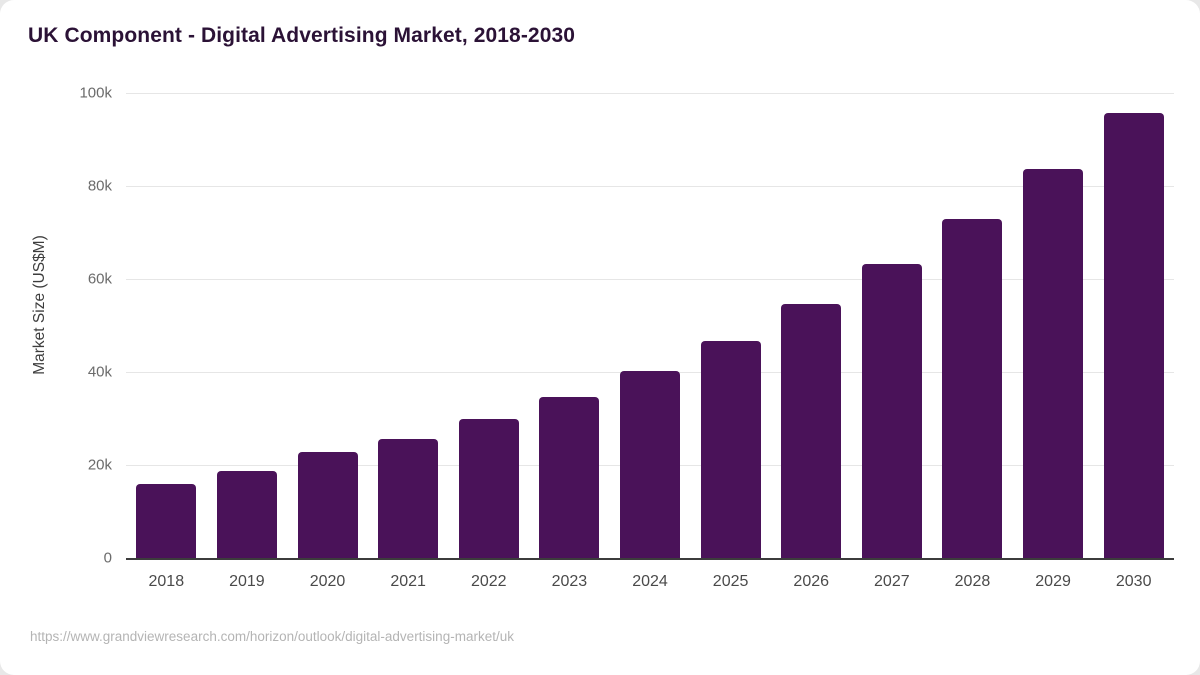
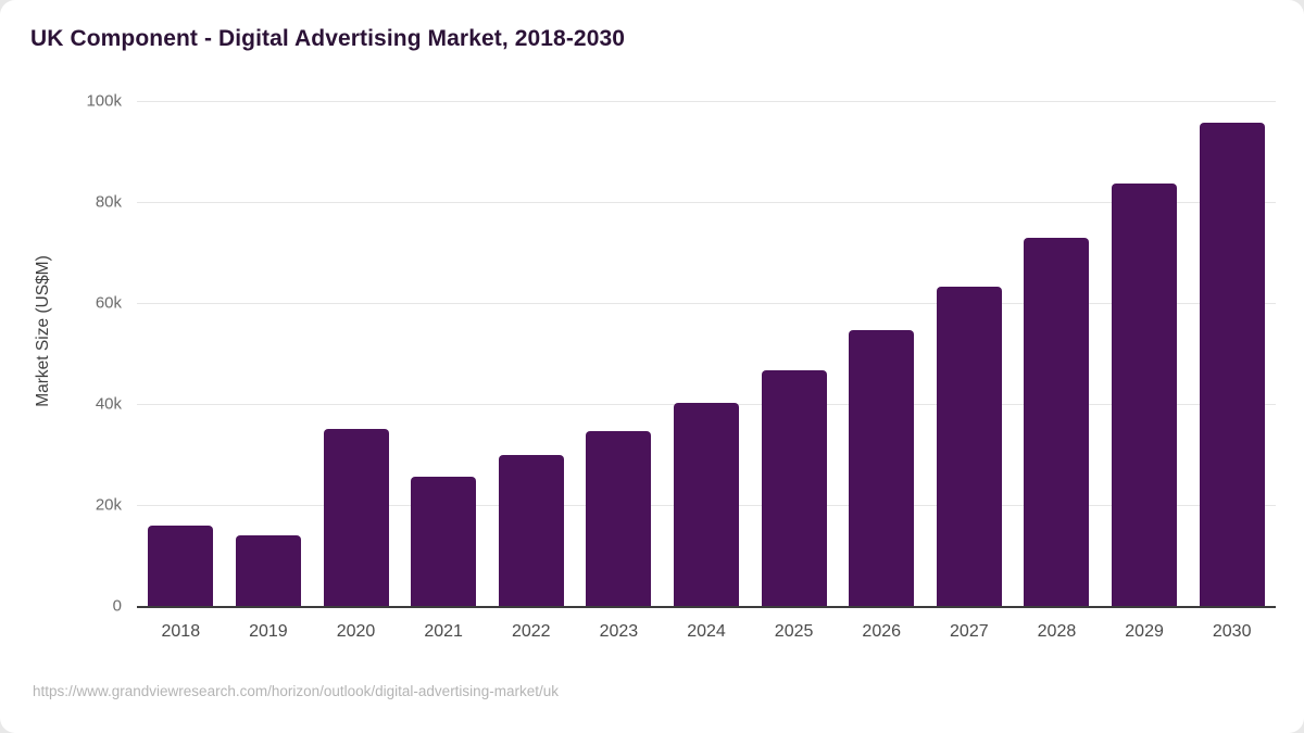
2019: 19k -> 14k
2020: 23k -> 35k
